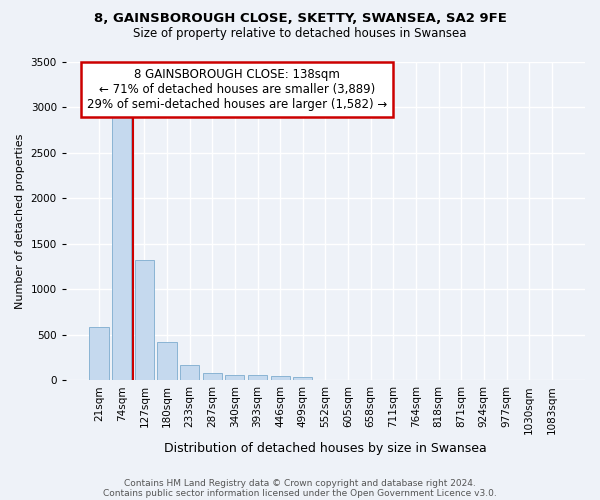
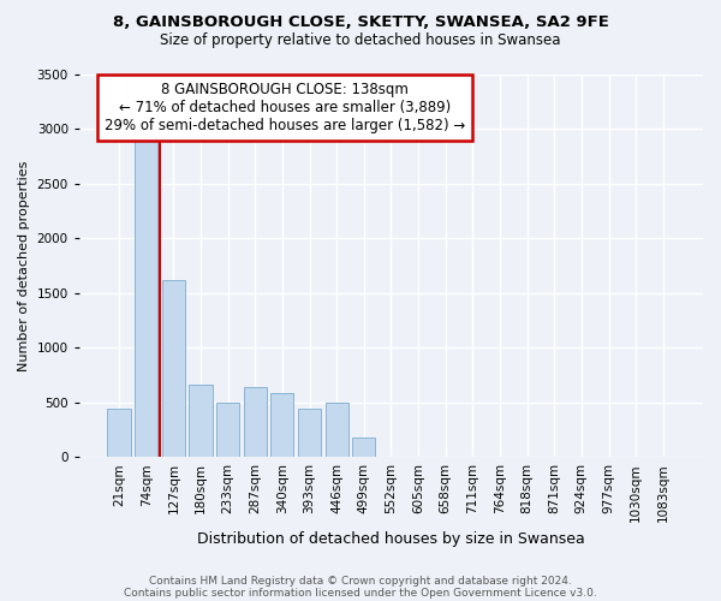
21sqm: 580 -> 440
127sqm: 1320 -> 1620
180sqm: 420 -> 660
233sqm: 160 -> 500
287sqm: 80 -> 640
340sqm: 60 -> 580
393sqm: 60 -> 440
446sqm: 40 -> 500
499sqm: 30 -> 180
